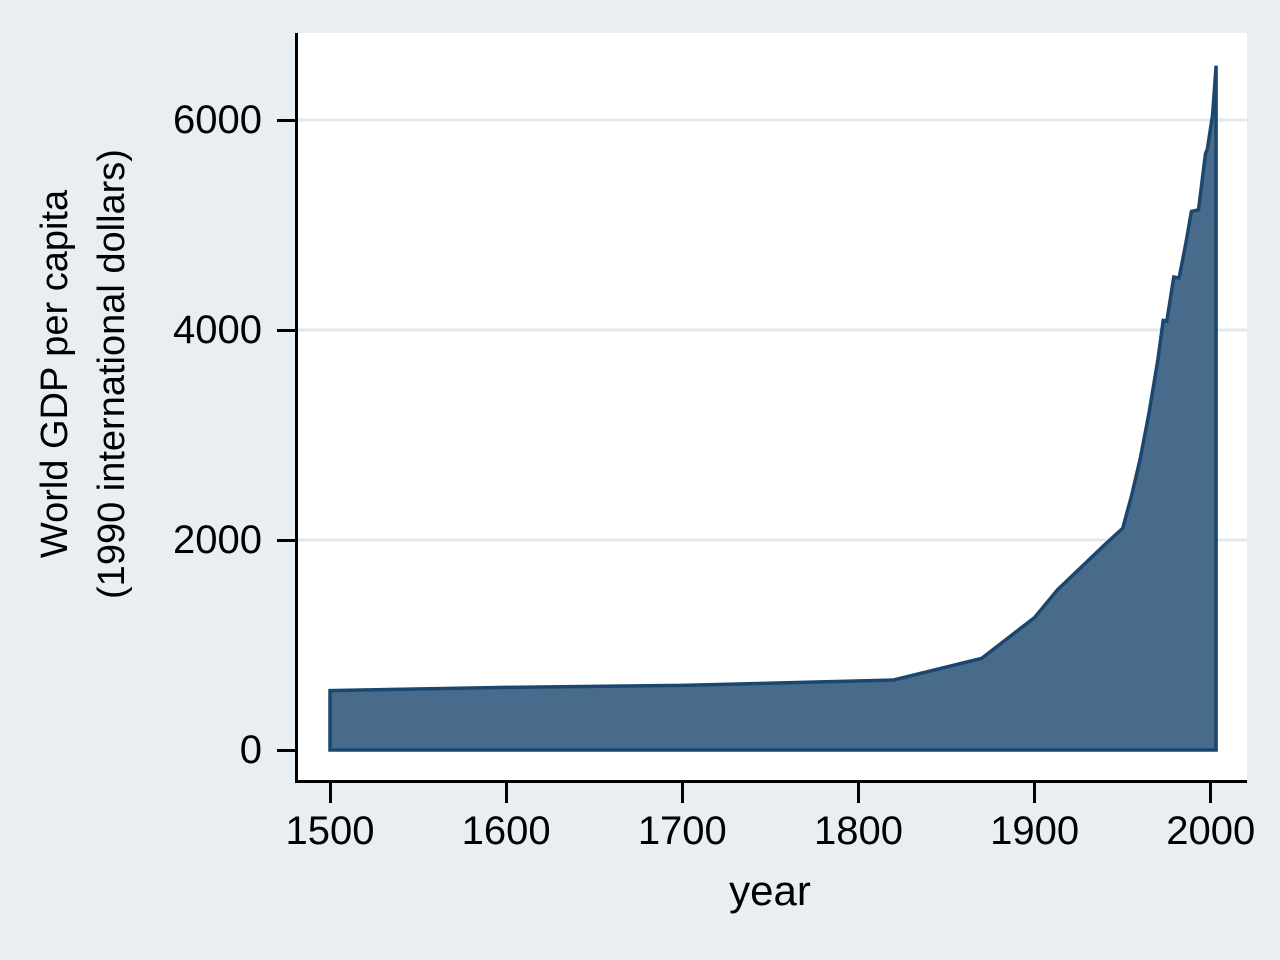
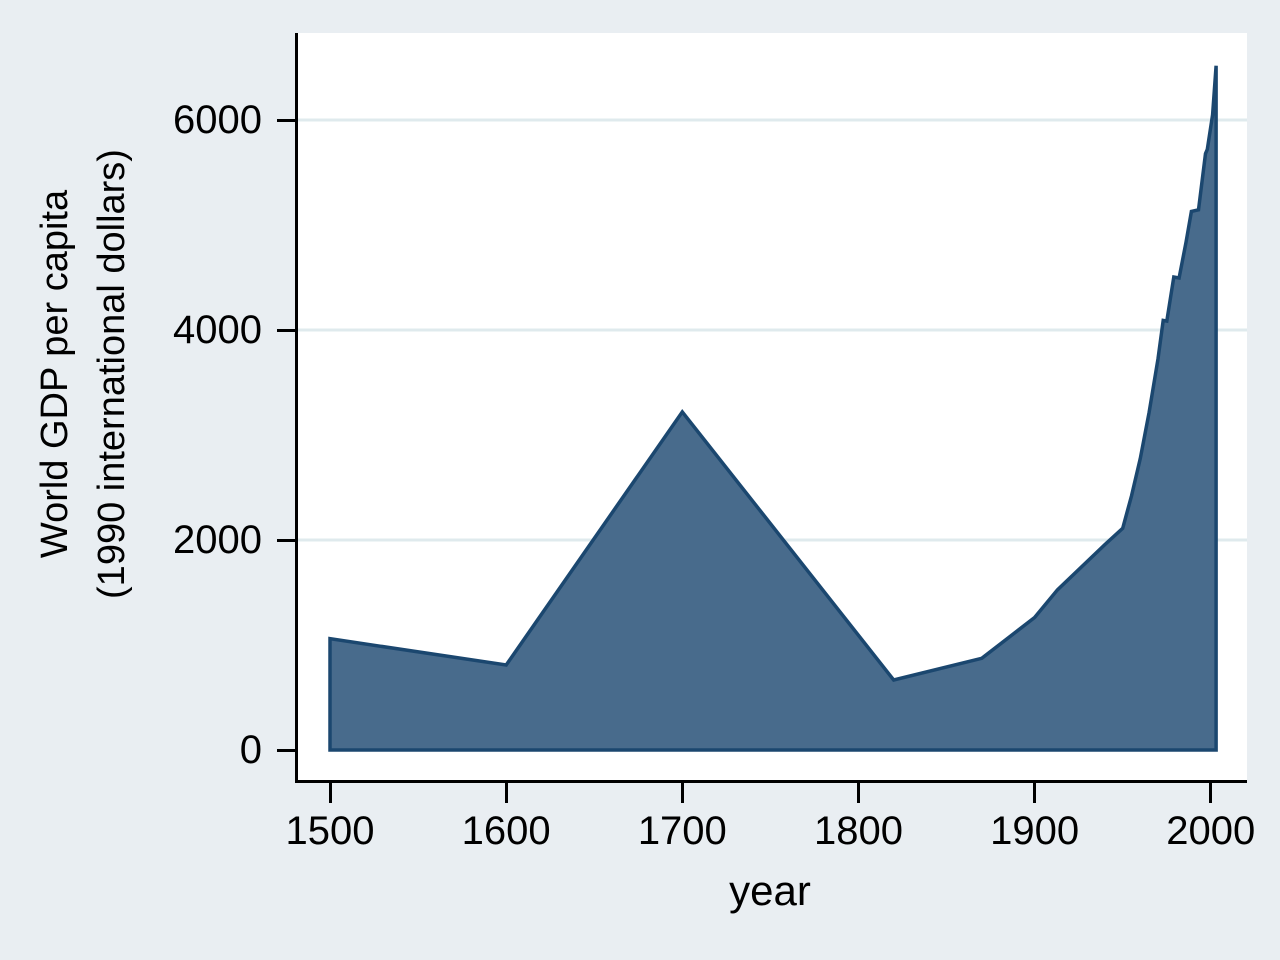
1500: 570 -> 1060
1600: 600 -> 810
1700: 620 -> 3220
